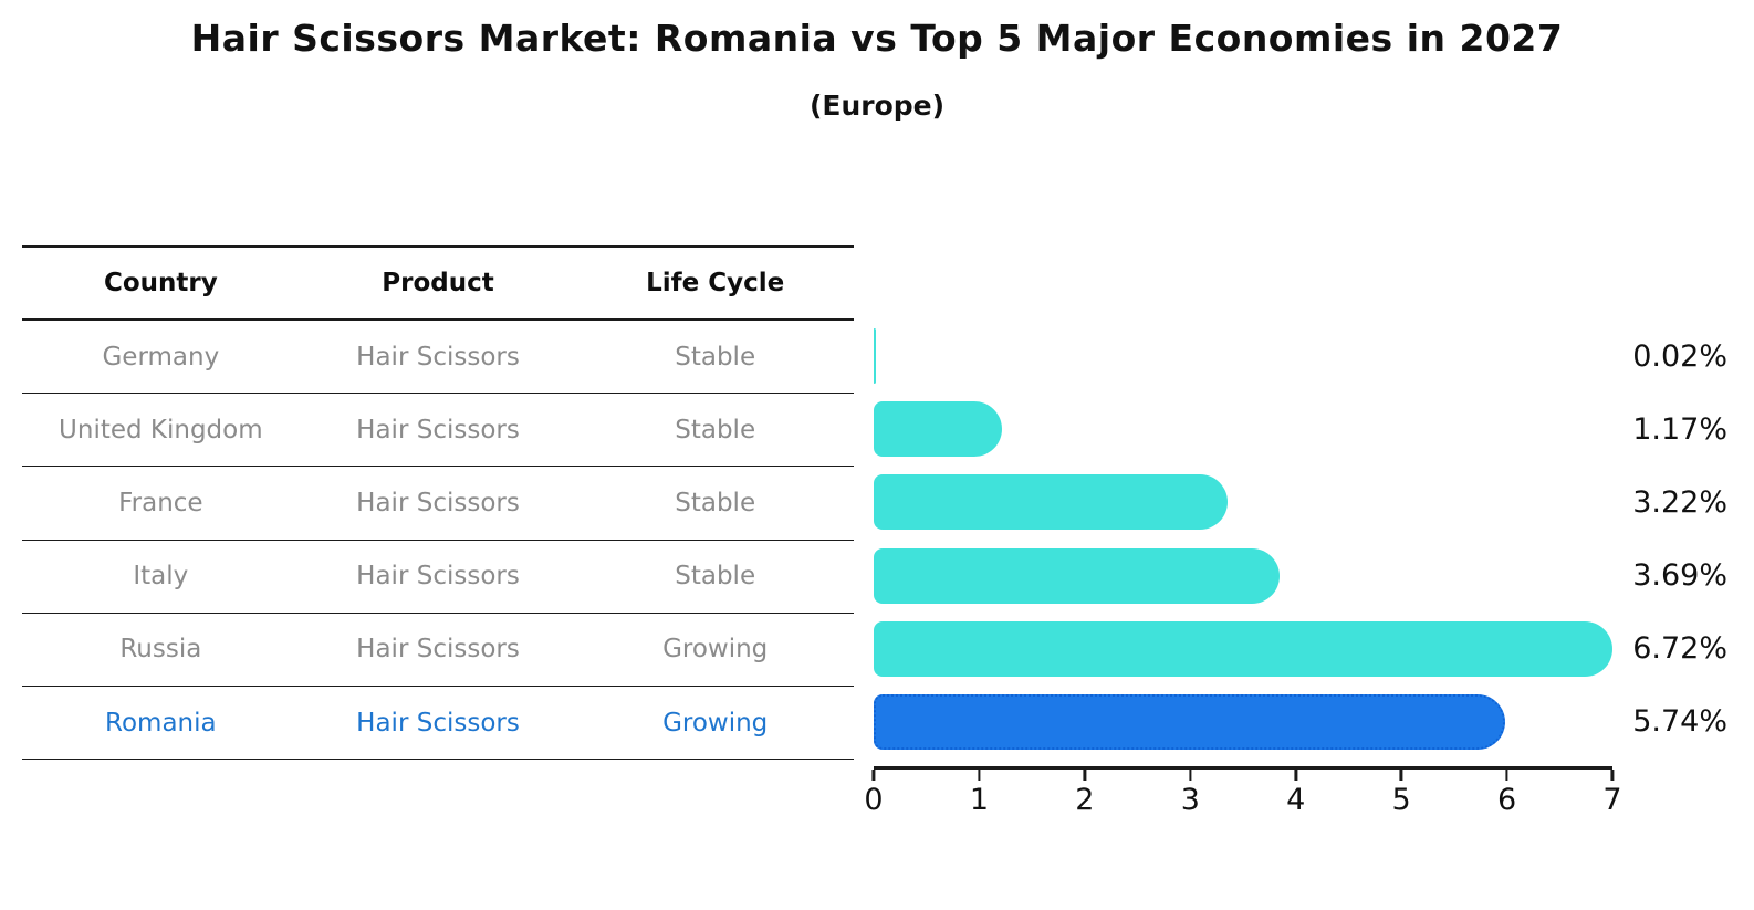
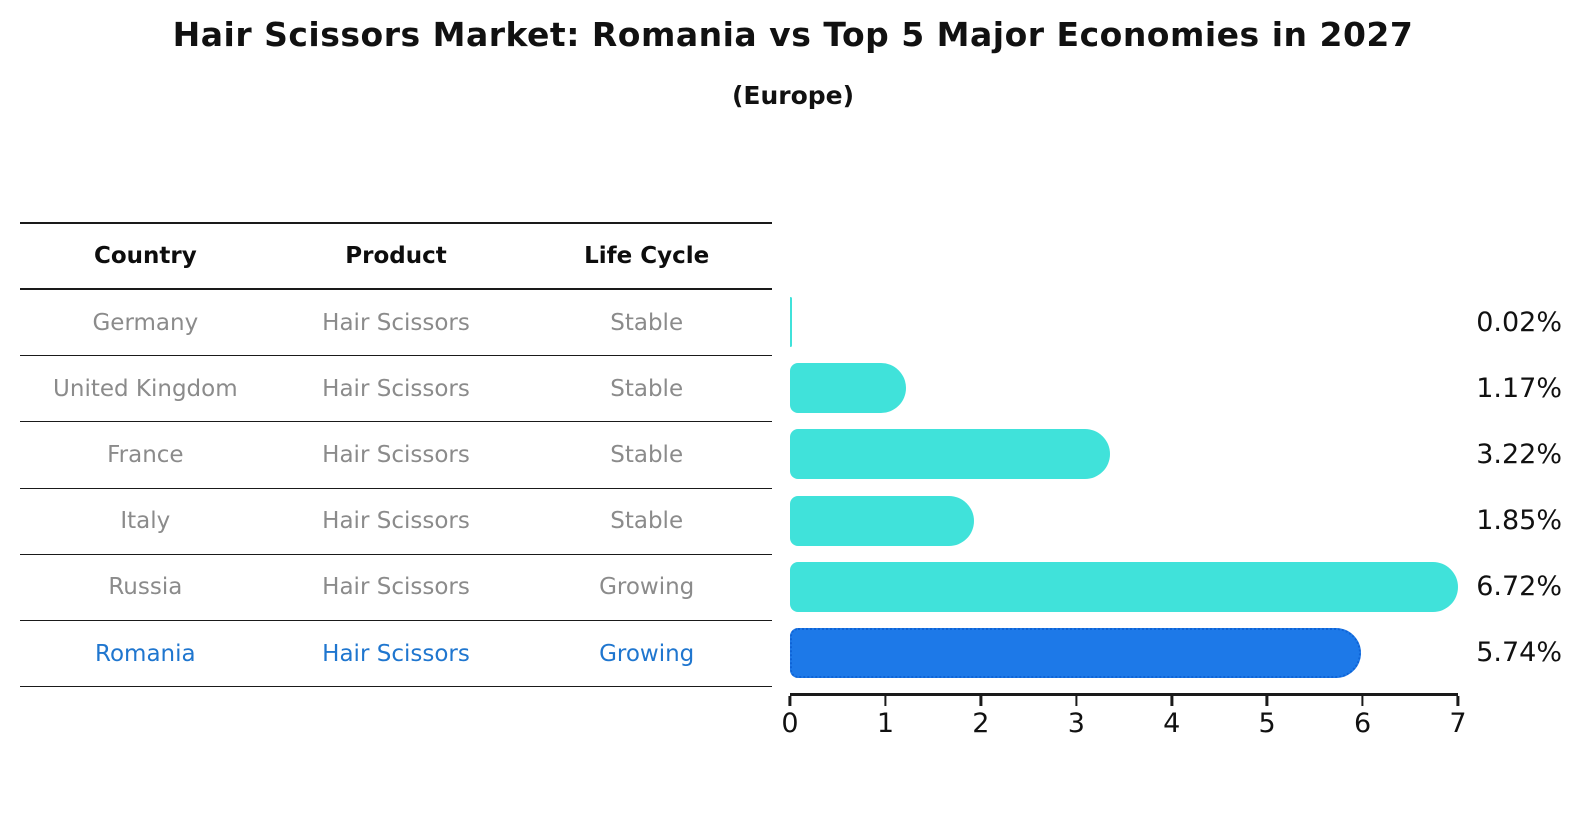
Italy: 3.69% -> 1.85%
